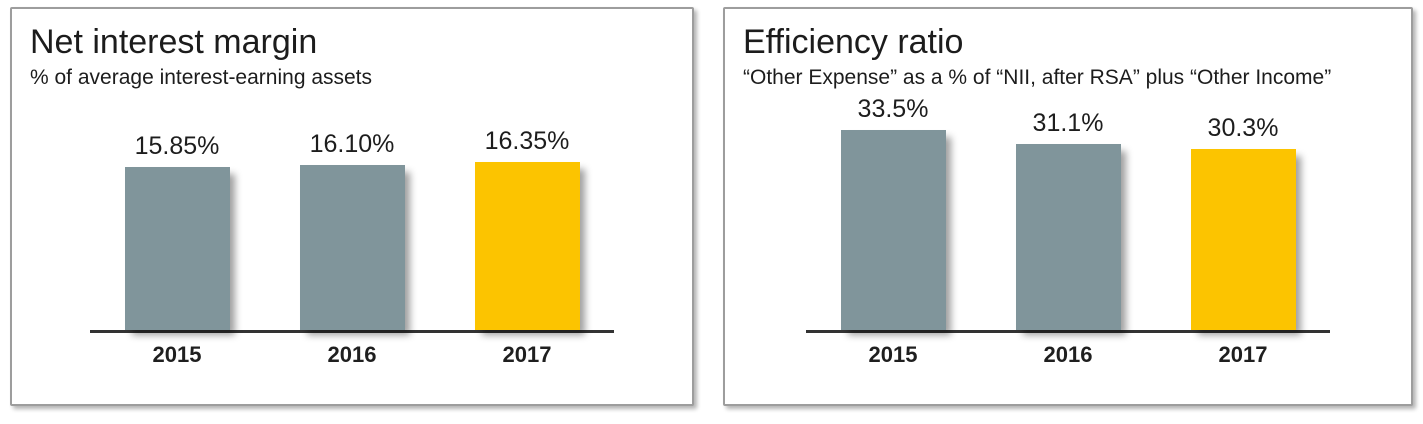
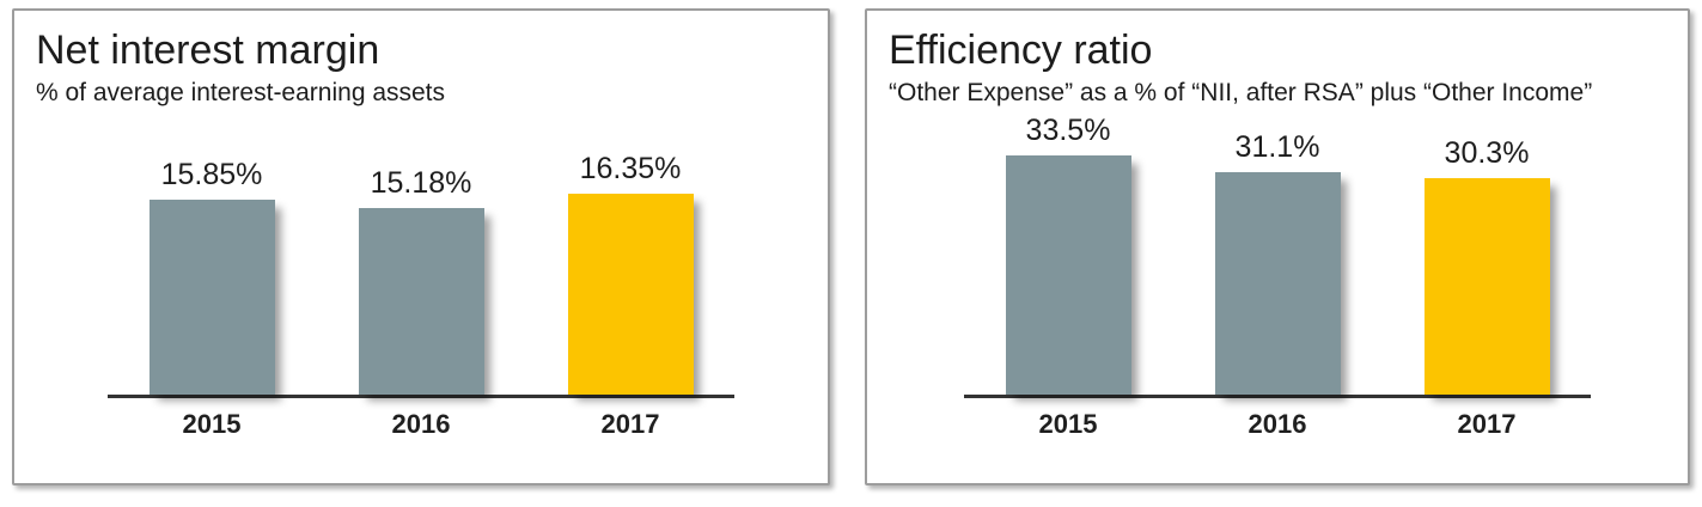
Net interest margin/2016: 16.10% -> 15.18%
